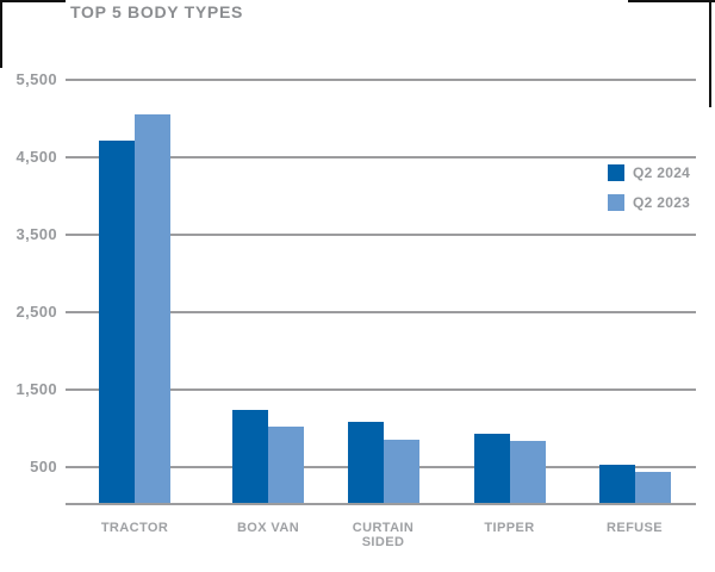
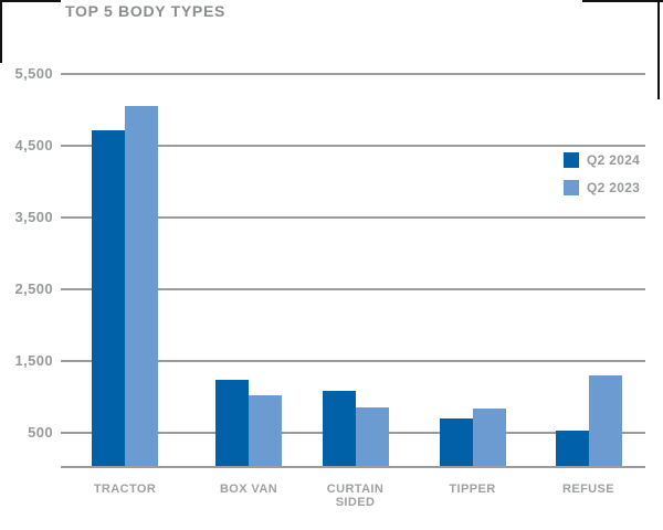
Q2 2024/TIPPER: 900 -> 700
Q2 2023/REFUSE: 400 -> 1300
